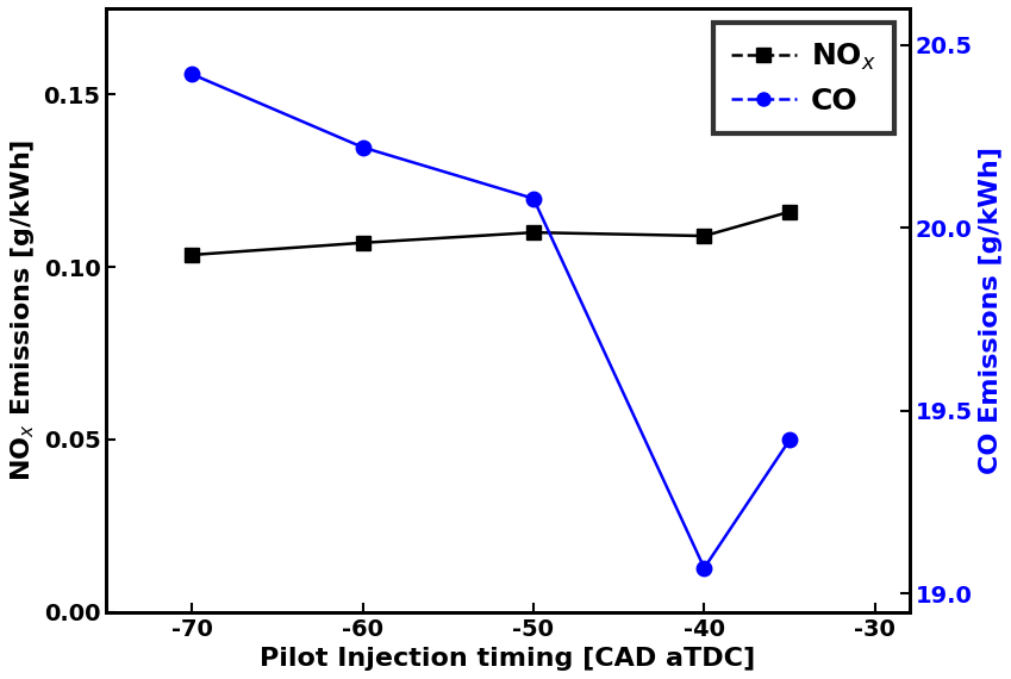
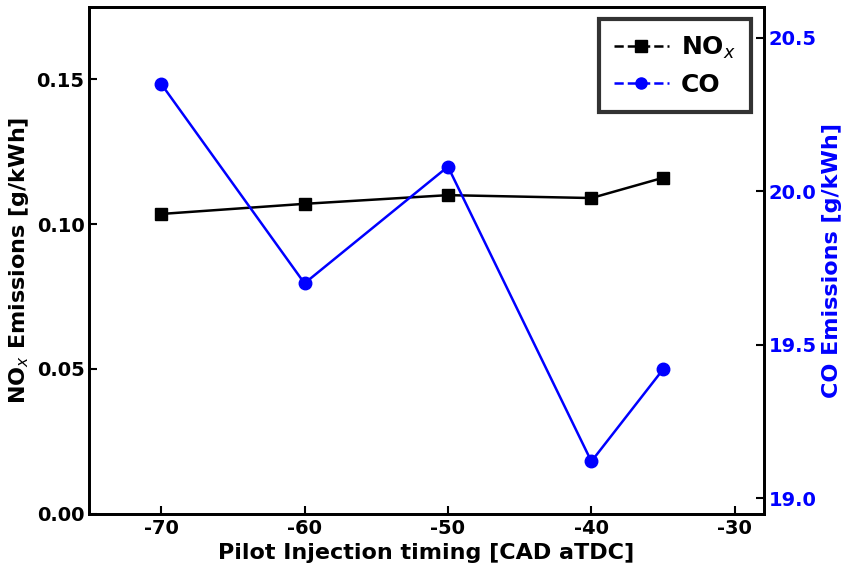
CO/-70: 20.42 -> 20.35
CO/-60: 20.22 -> 19.70
CO/-40: 19.07 -> 19.12
